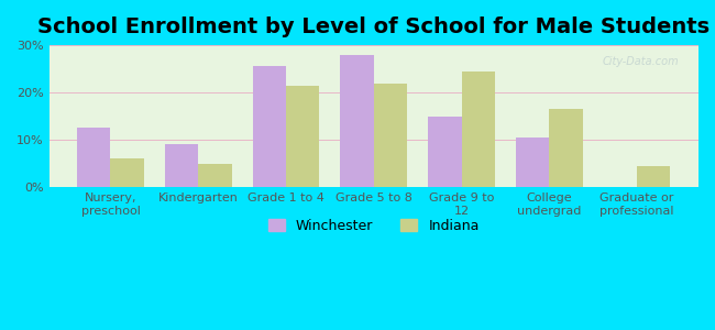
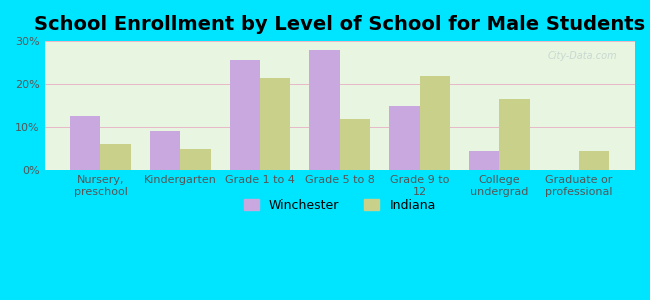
Indiana/Grade 5 to 8: 22.0% -> 12.0%
Indiana/Grade 9 to 12: 24.5% -> 22.0%
Winchester/College undergrad: 10.5% -> 4.5%
